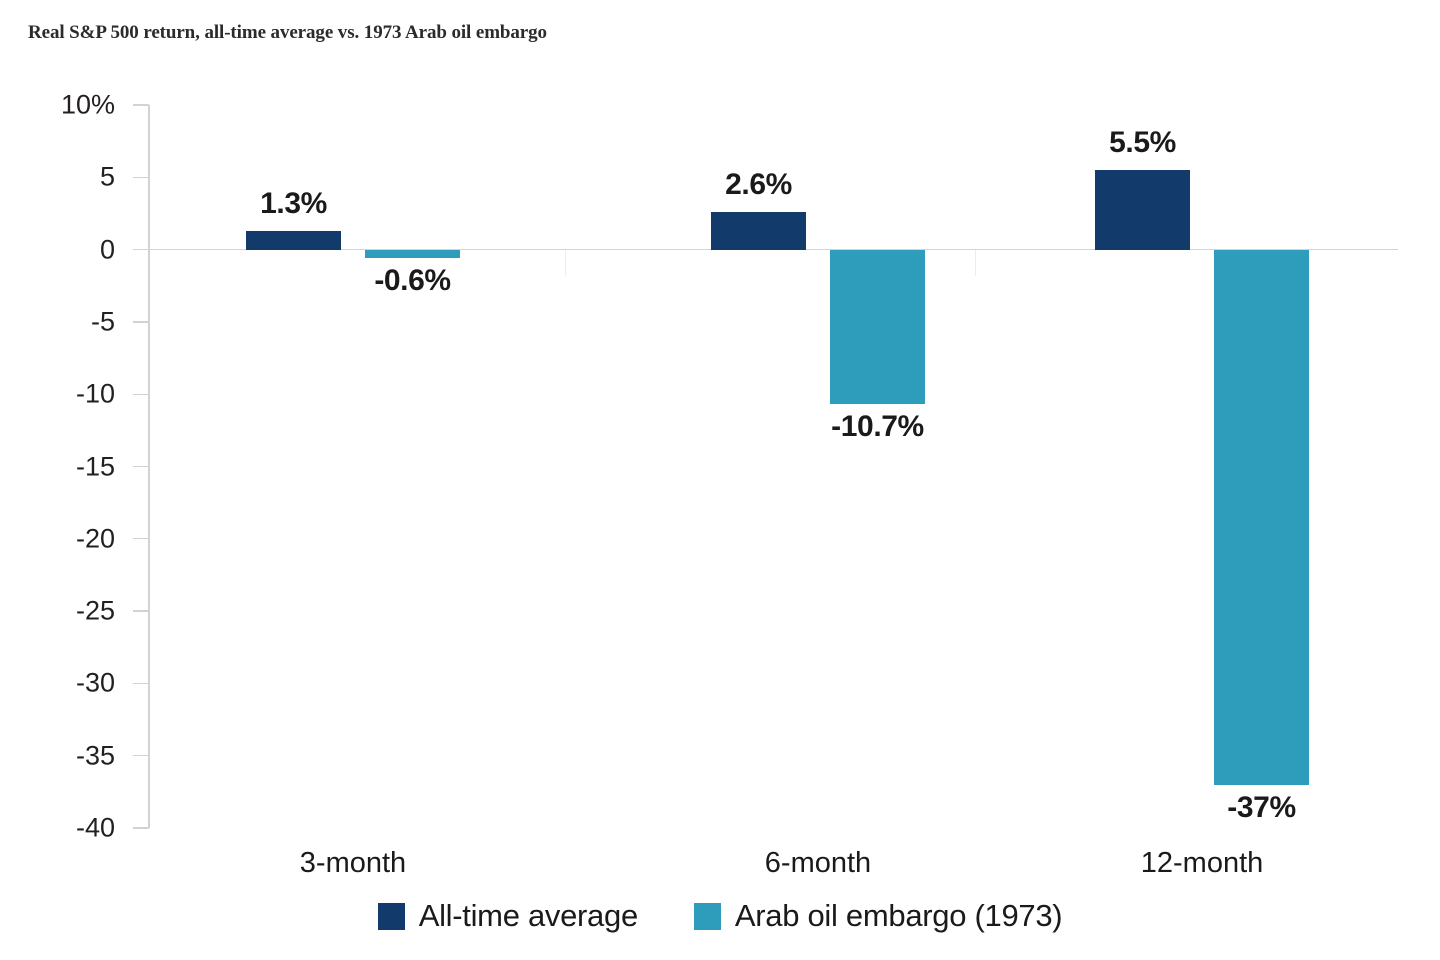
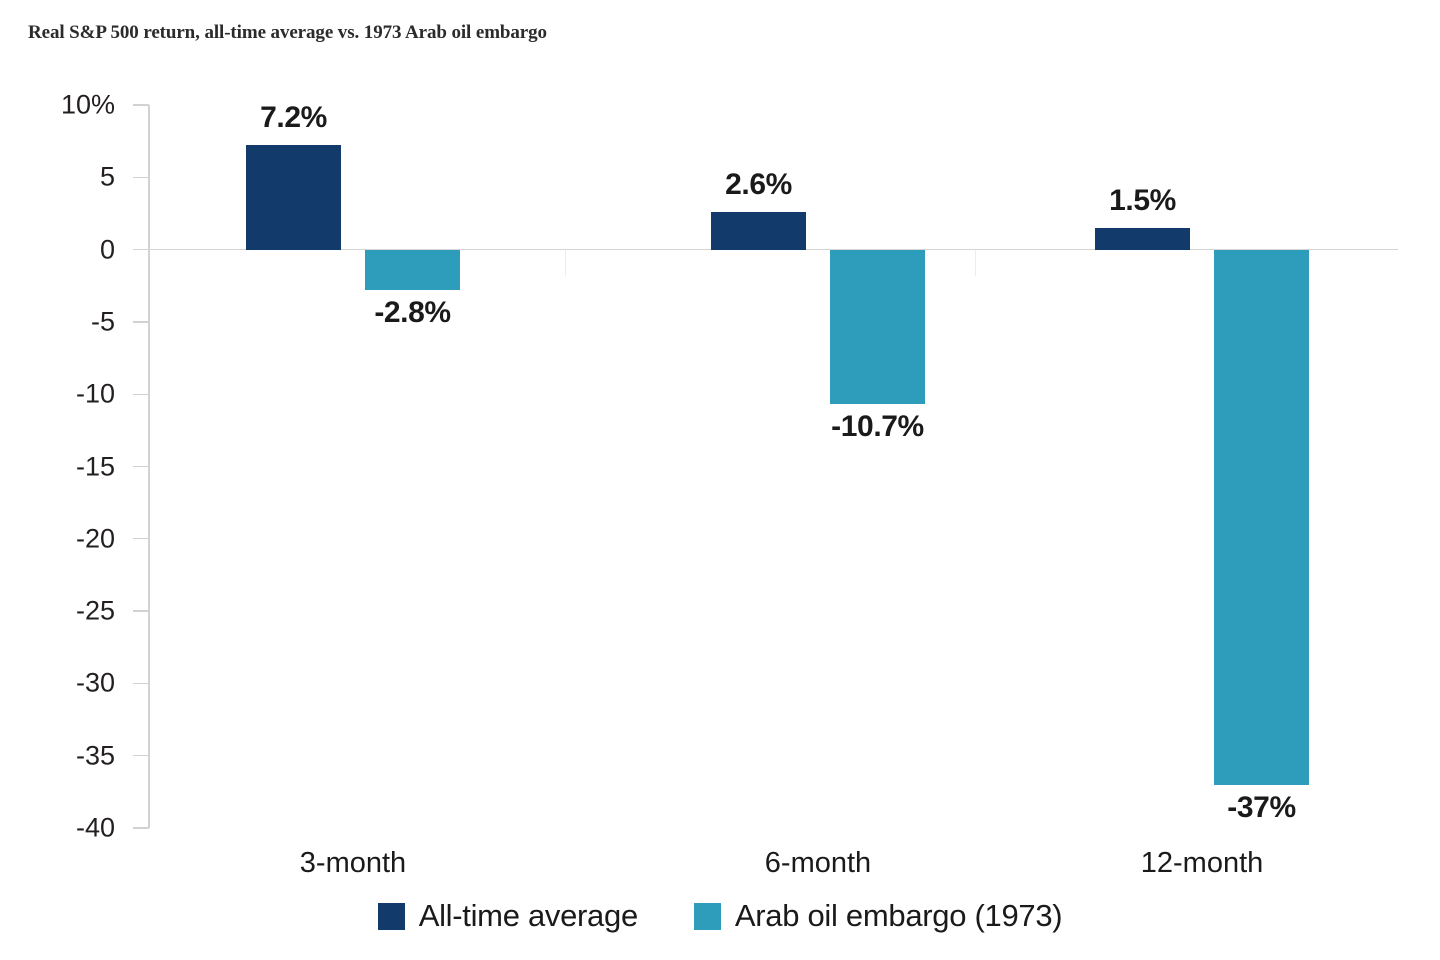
All-time average/3-month: 1.3% -> 7.2%
Arab oil embargo (1973)/3-month: -0.6% -> -2.8%
All-time average/12-month: 5.5% -> 1.5%
